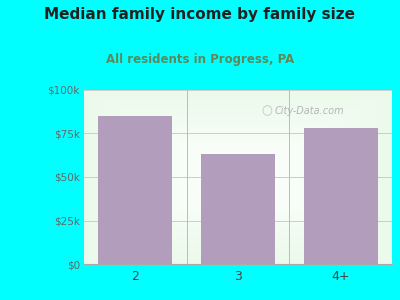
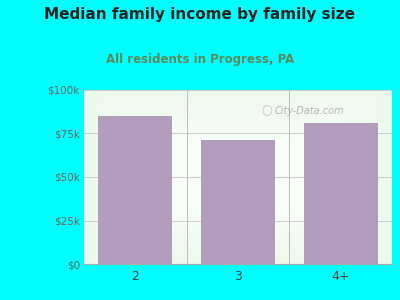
3: $63k -> $71k
4+: $78k -> $81k
